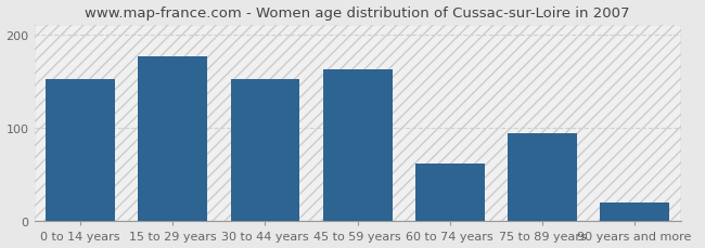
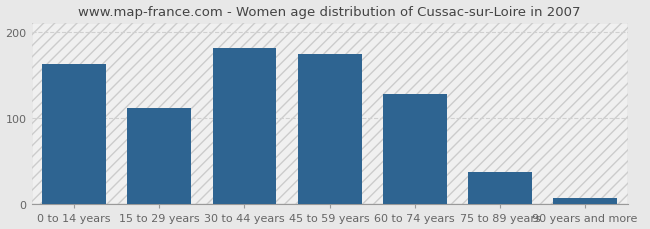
0 to 14 years: 152 -> 162
15 to 29 years: 176 -> 112
30 to 44 years: 152 -> 181
45 to 59 years: 162 -> 174
60 to 74 years: 62 -> 128
75 to 89 years: 94 -> 37
90 years and more: 20 -> 7
